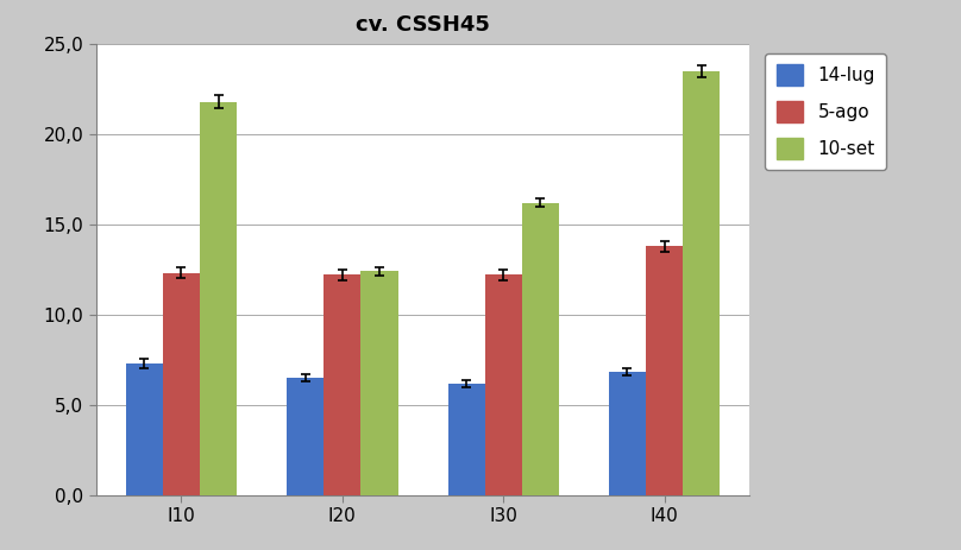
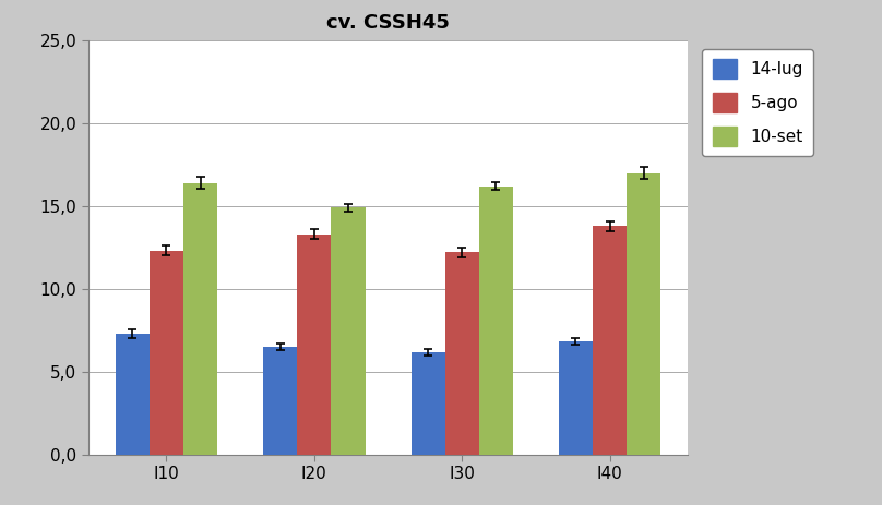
10-set/I10: 21,8 -> 16,4
5-ago/I20: 12,2 -> 13,3
10-set/I20: 12,4 -> 14,9
10-set/I40: 23,5 -> 17,0
